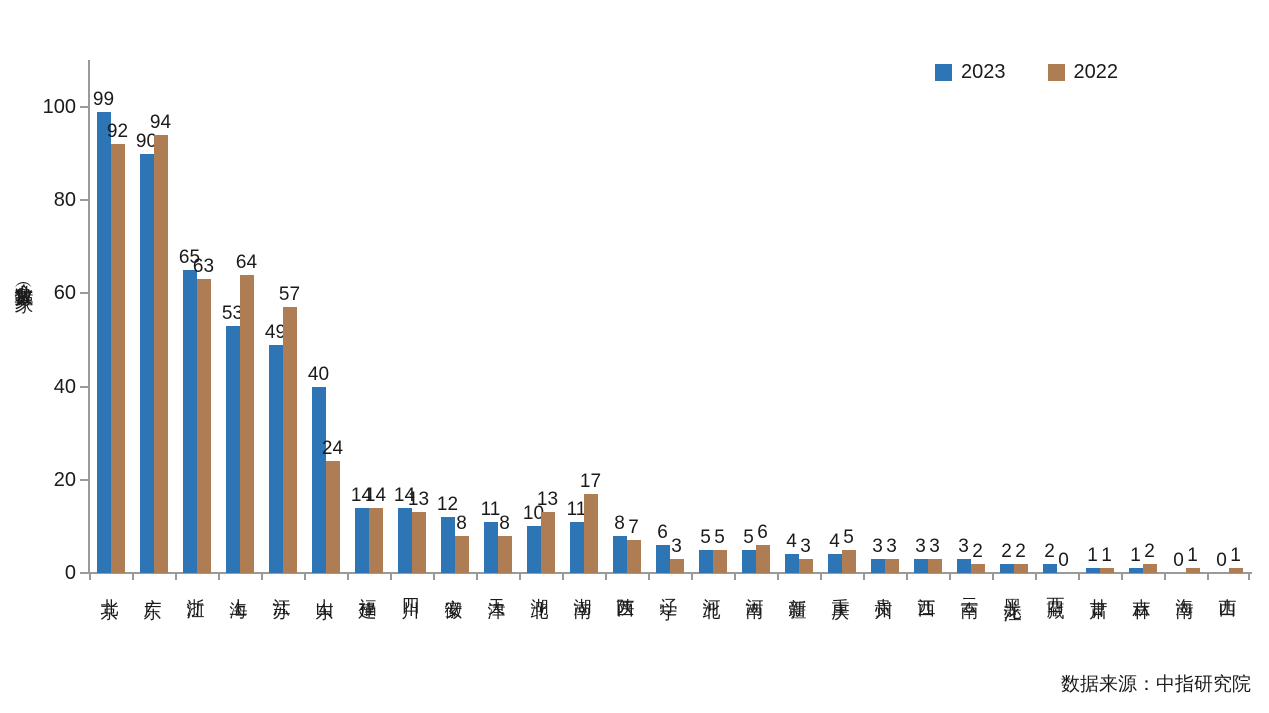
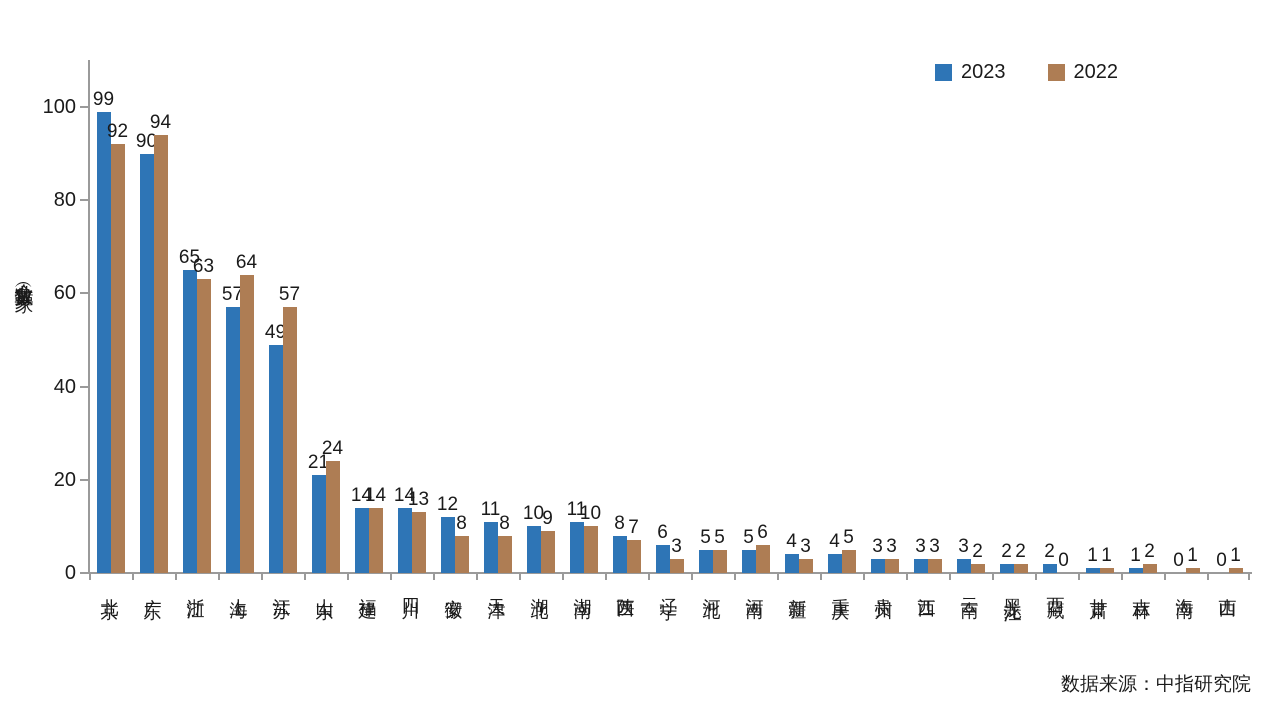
2023/上海: 53 -> 57
2023/山东: 40 -> 21
2022/湖北: 13 -> 9
2022/湖南: 17 -> 10
